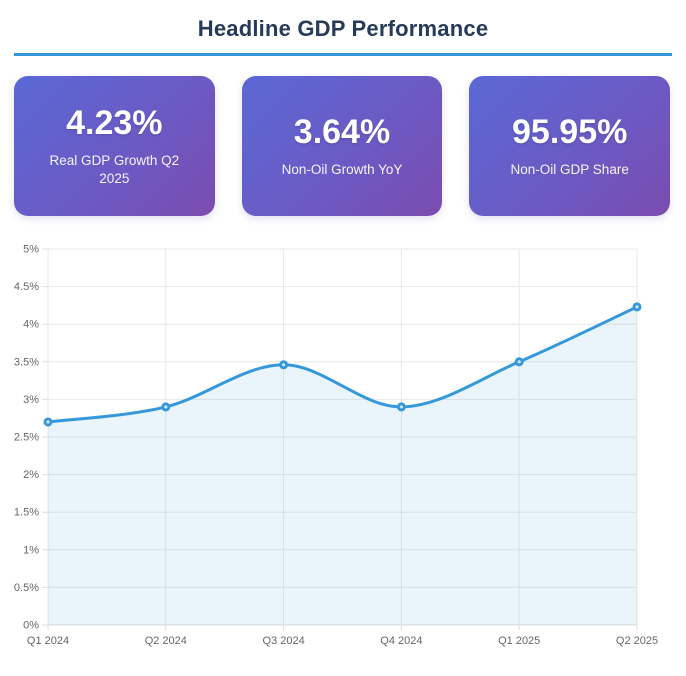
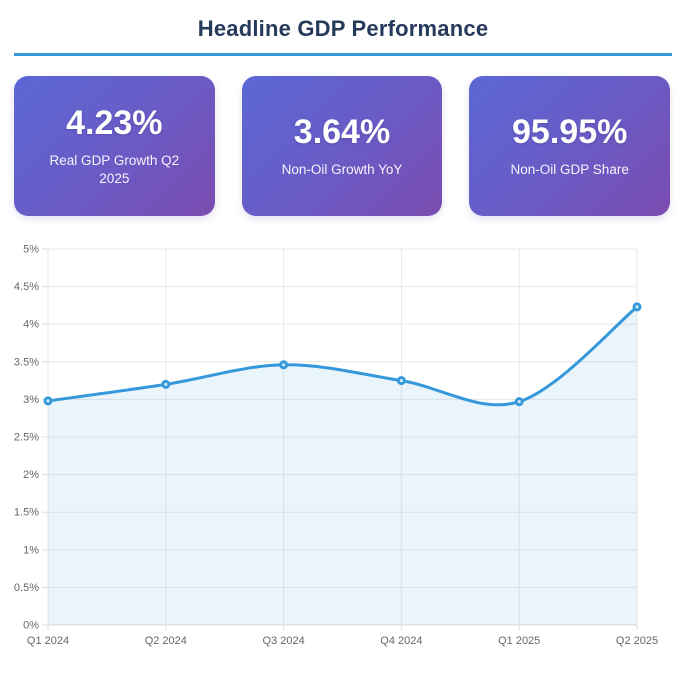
Q1 2024: 2.7% -> 3.0%
Q2 2024: 2.9% -> 3.2%
Q4 2024: 2.9% -> 3.2%
Q1 2025: 3.5% -> 3.0%
